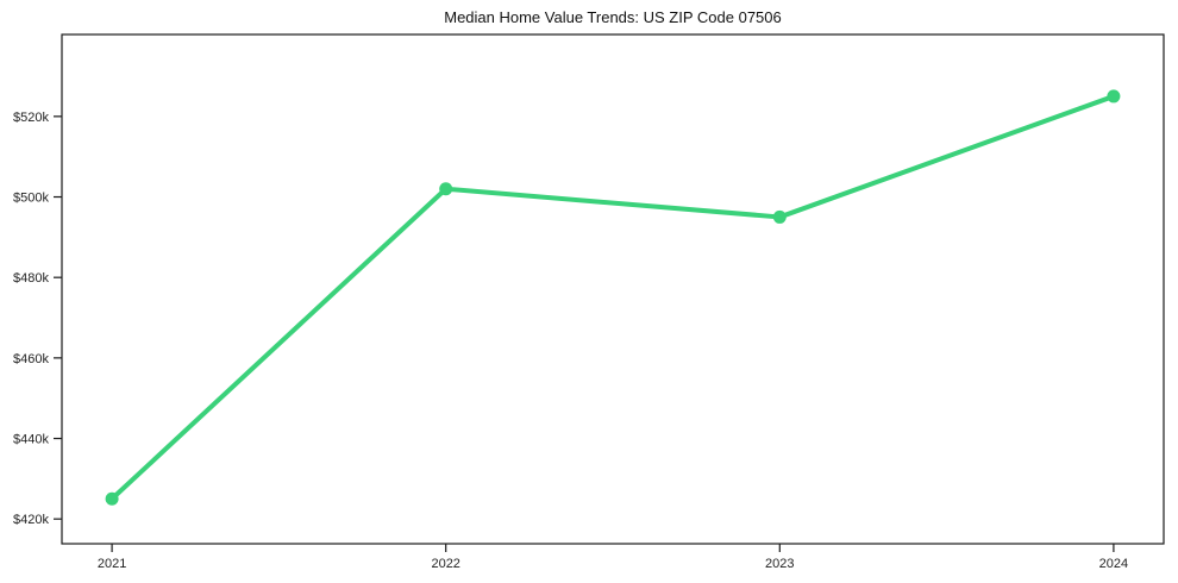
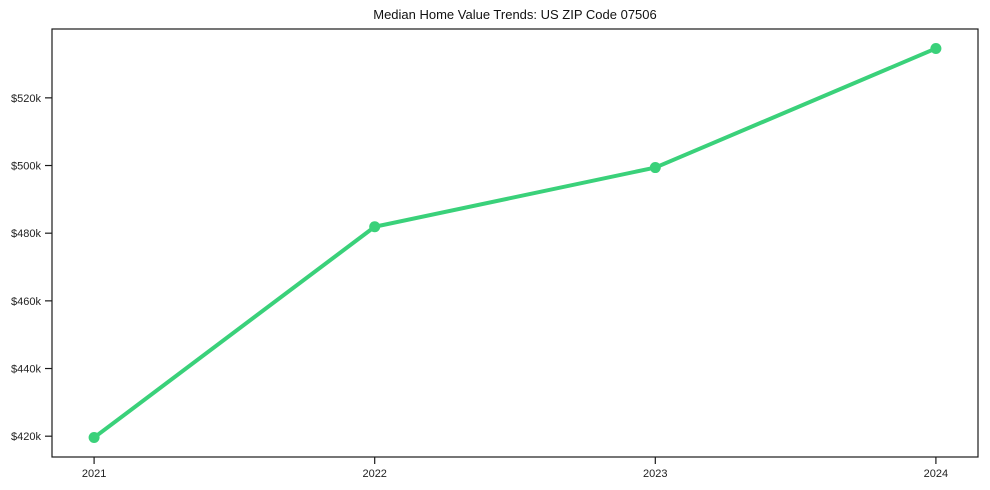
2021: $425k -> $420k
2022: $502k -> $482k
2023: $495k -> $499k
2024: $525k -> $535k
